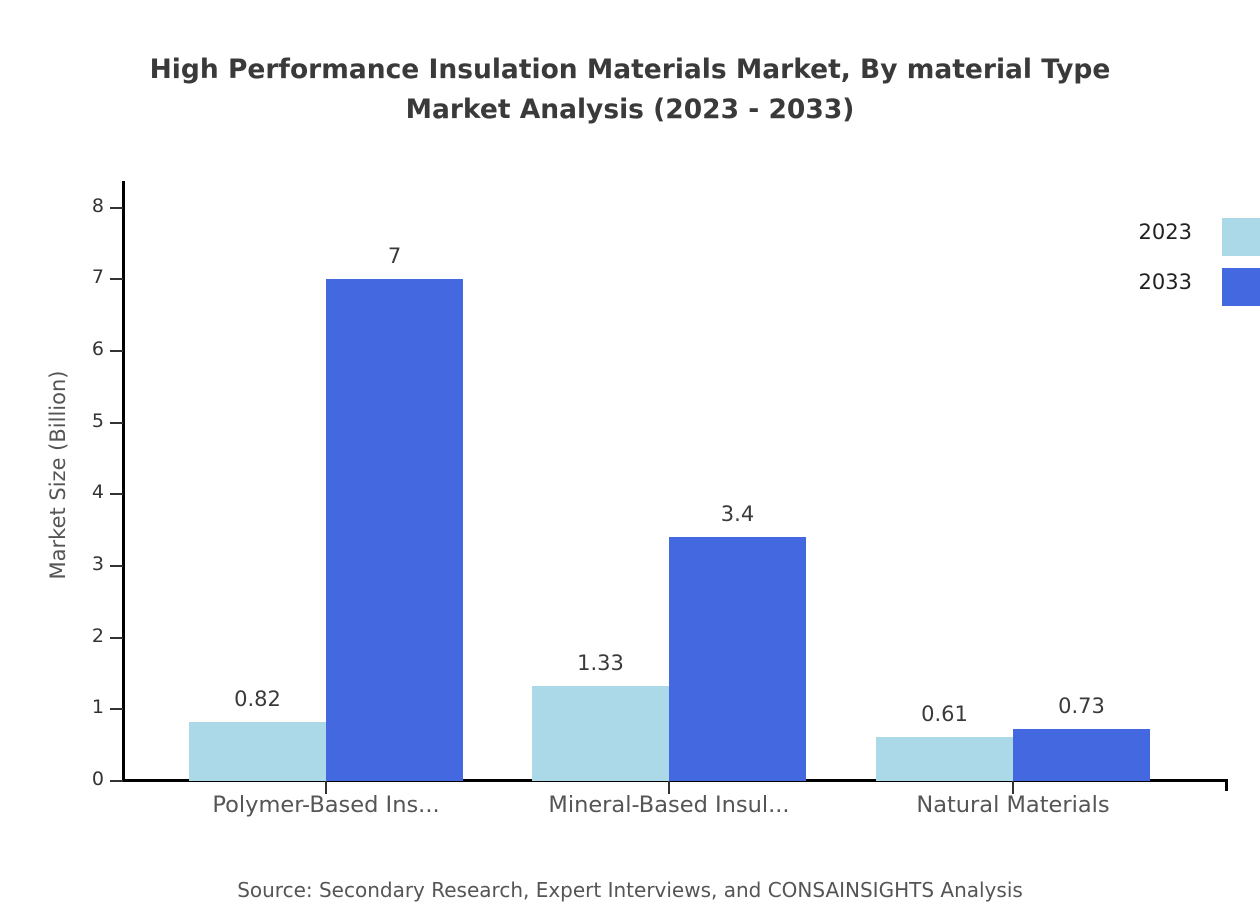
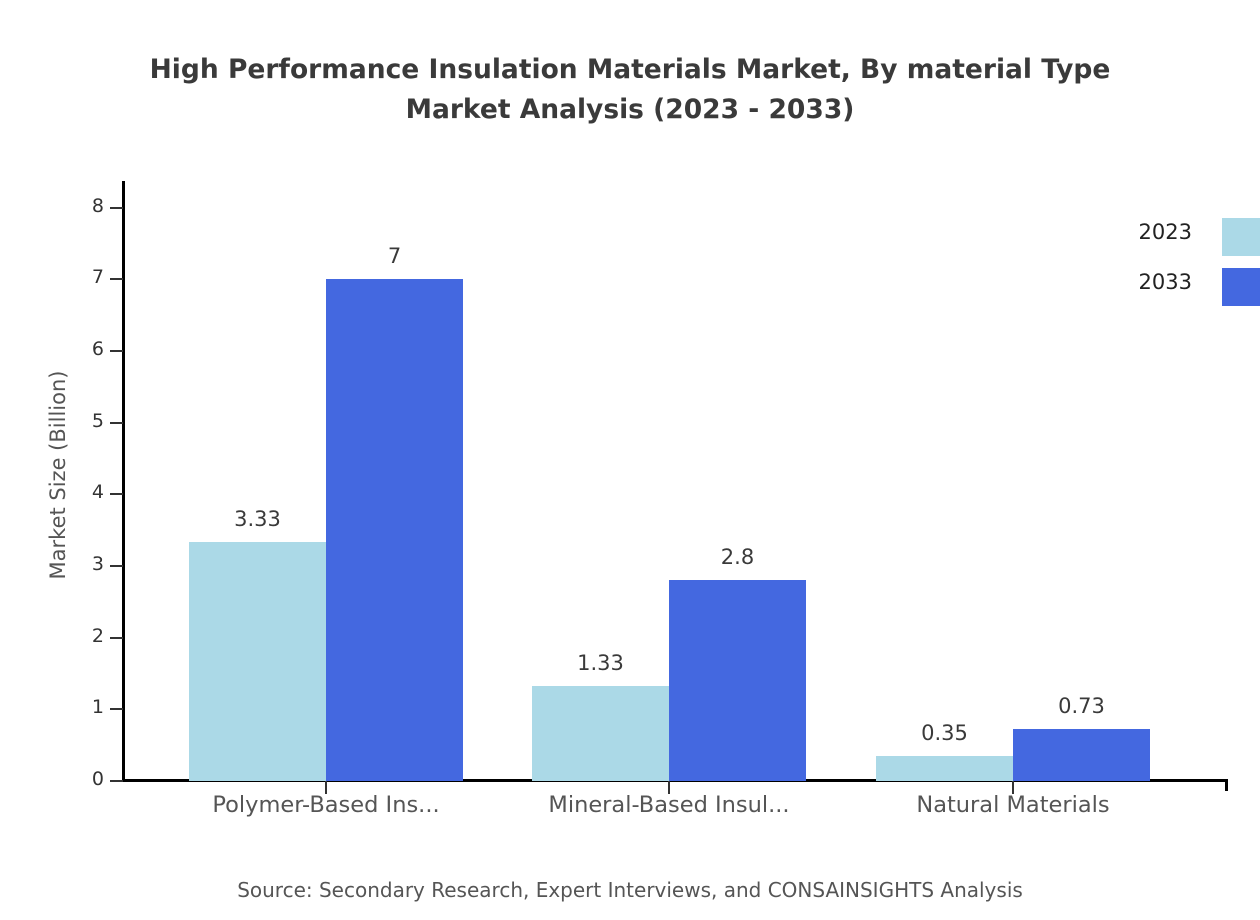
2023/Polymer-Based Ins...: 0.82 -> 3.33
2033/Mineral-Based Insul...: 3.4 -> 2.8
2023/Natural Materials: 0.61 -> 0.35
